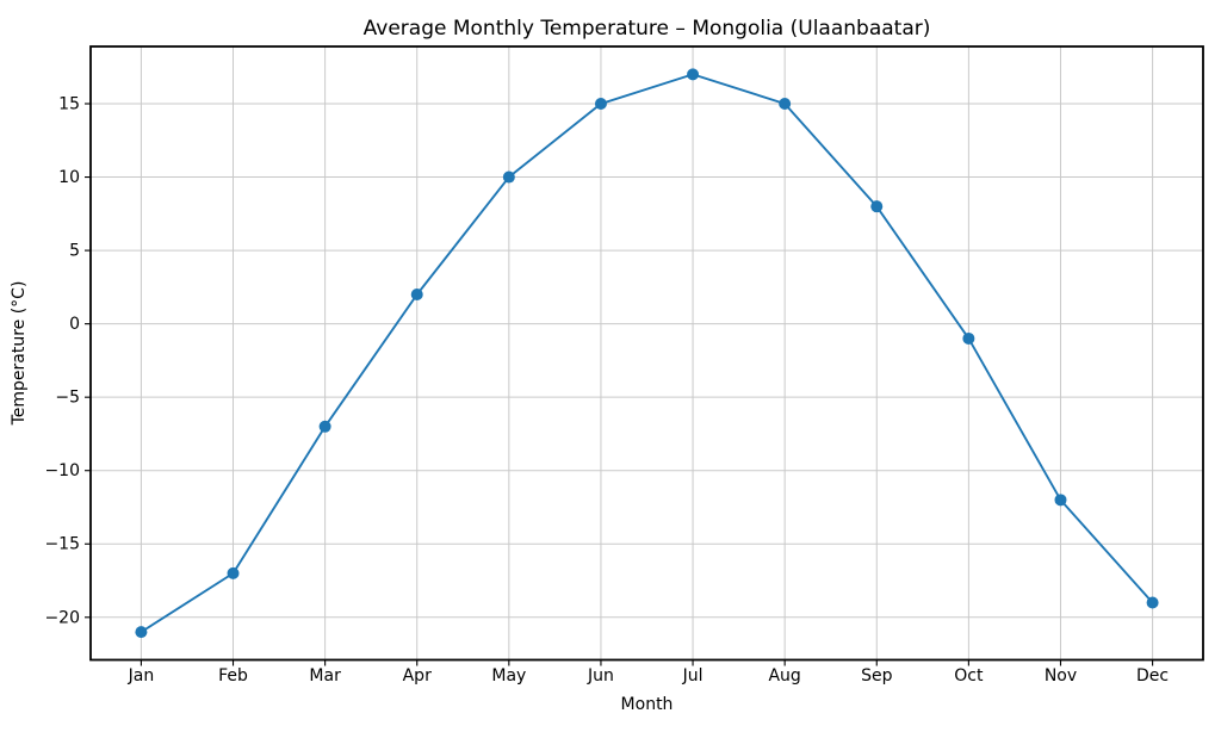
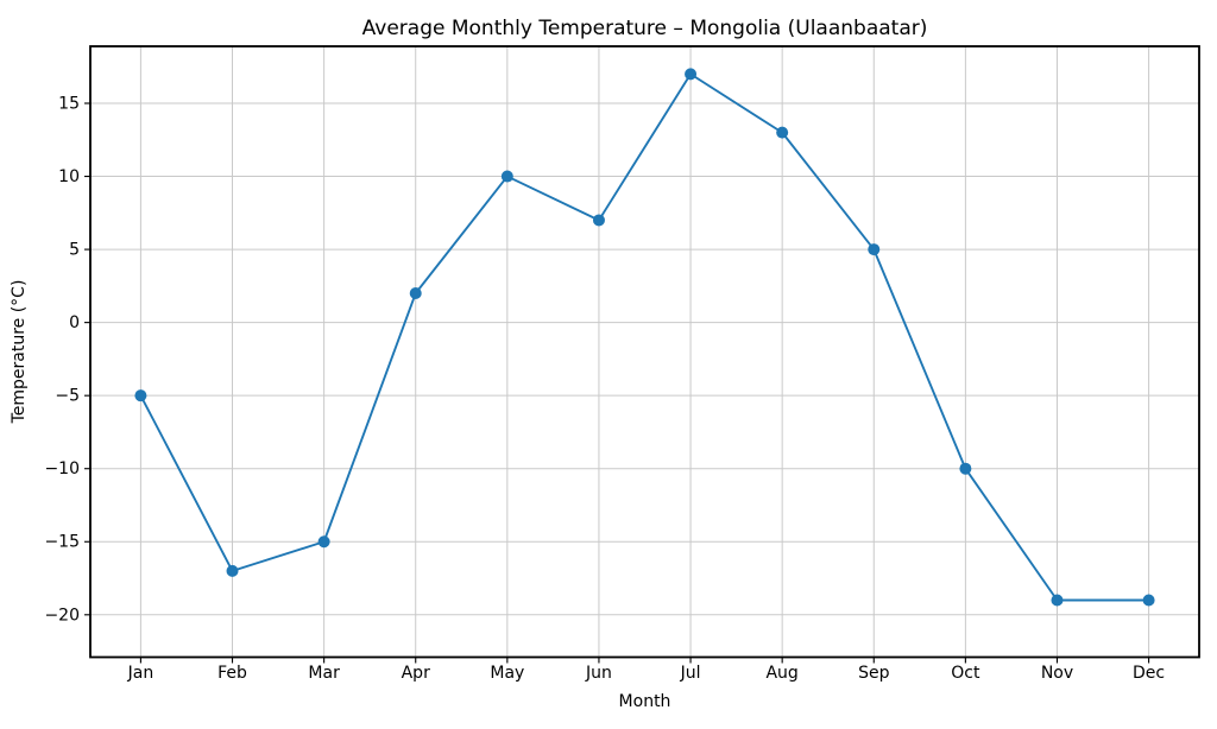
Jan: -21 -> -5
Mar: -7 -> -15
Jun: 15 -> 7
Aug: 15 -> 13
Sep: 8 -> 5
Oct: -1 -> -10
Nov: -12 -> -19
